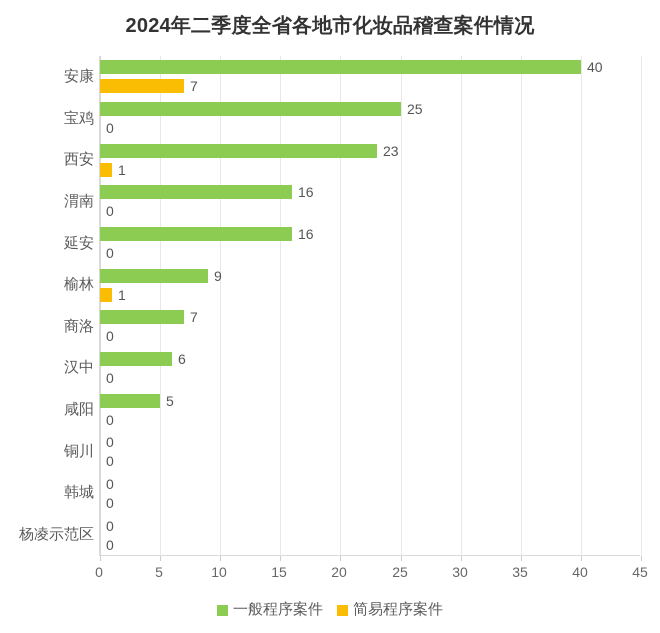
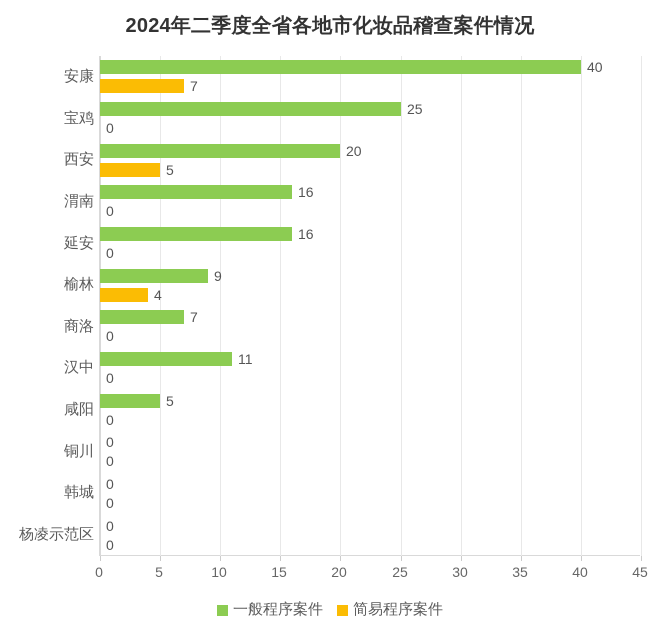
一般程序案件/西安: 23 -> 20
简易程序案件/西安: 1 -> 5
简易程序案件/榆林: 1 -> 4
一般程序案件/汉中: 6 -> 11
